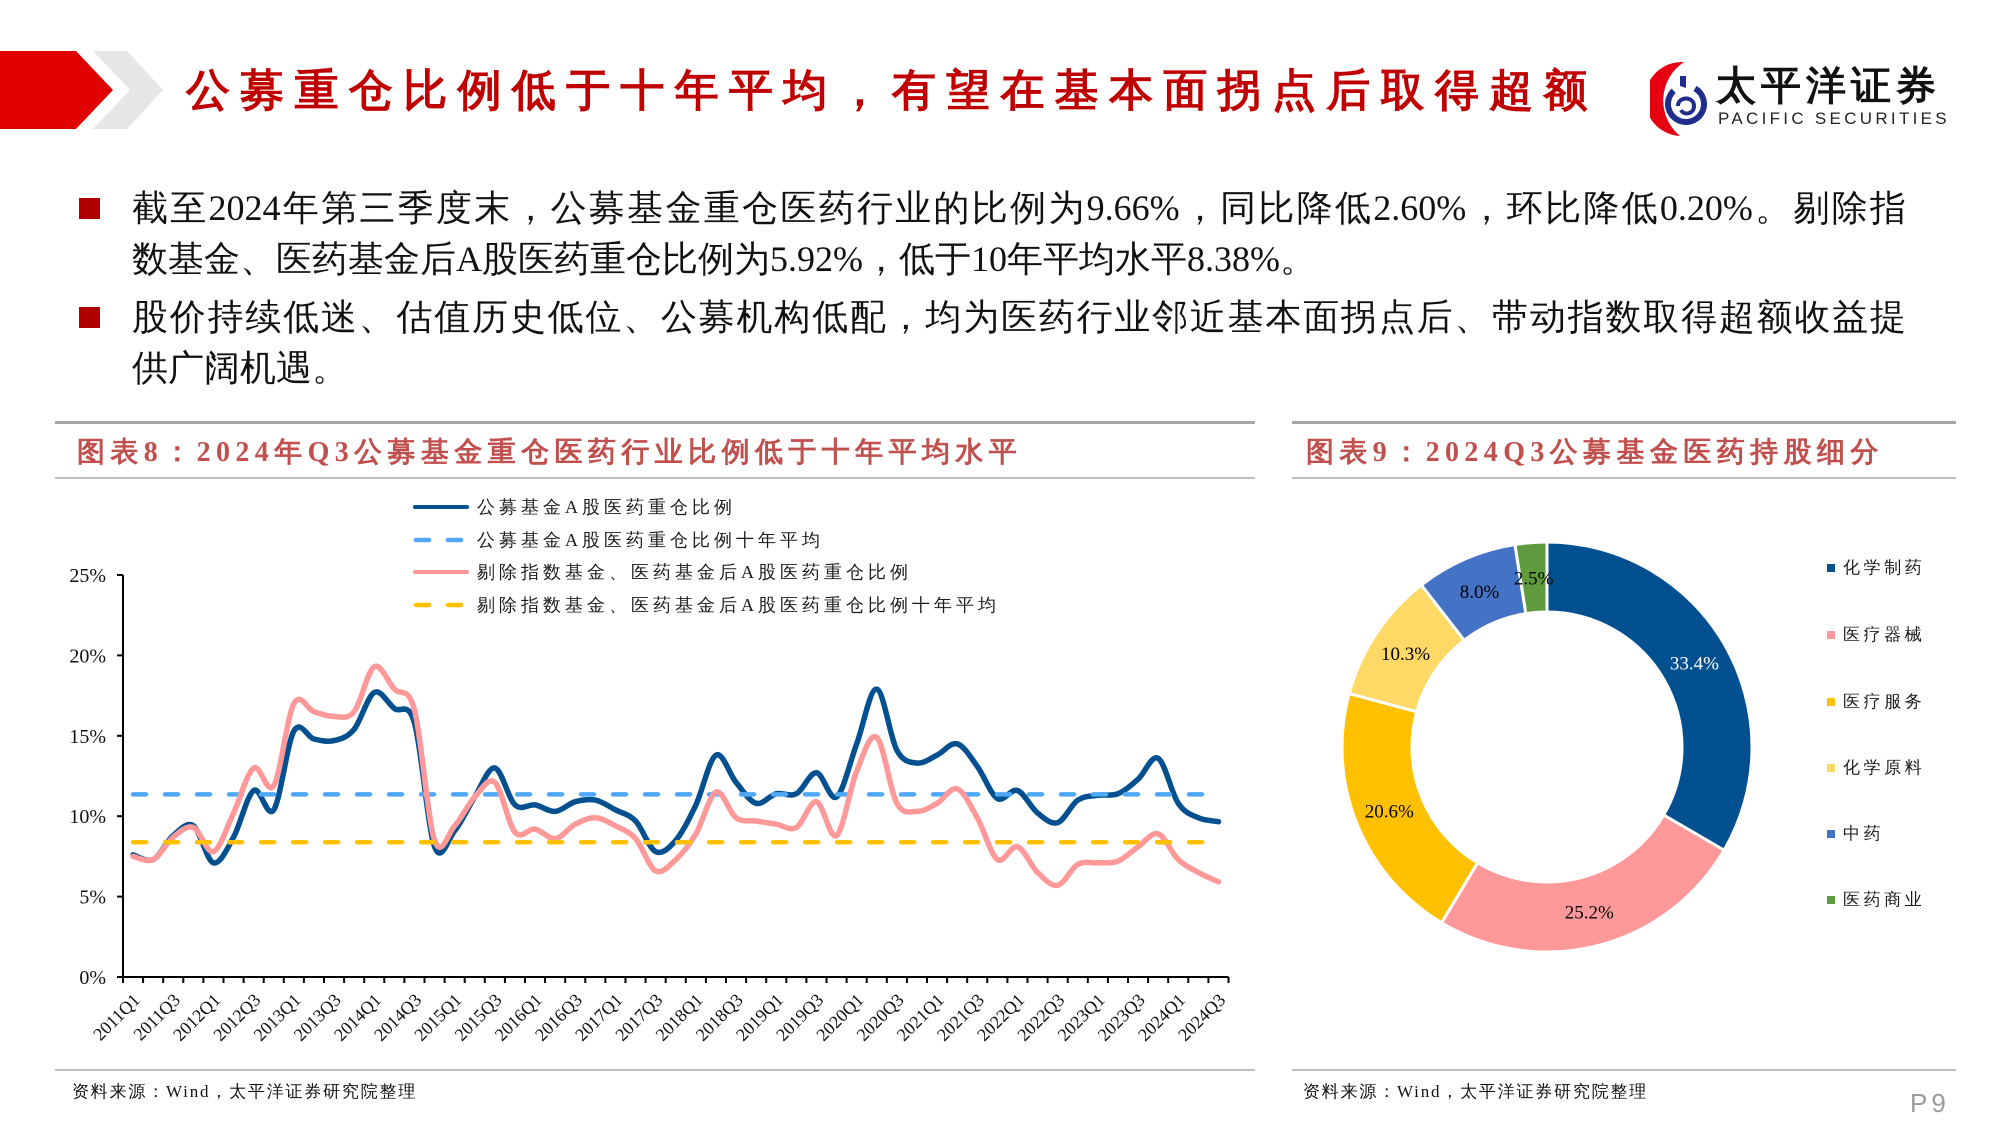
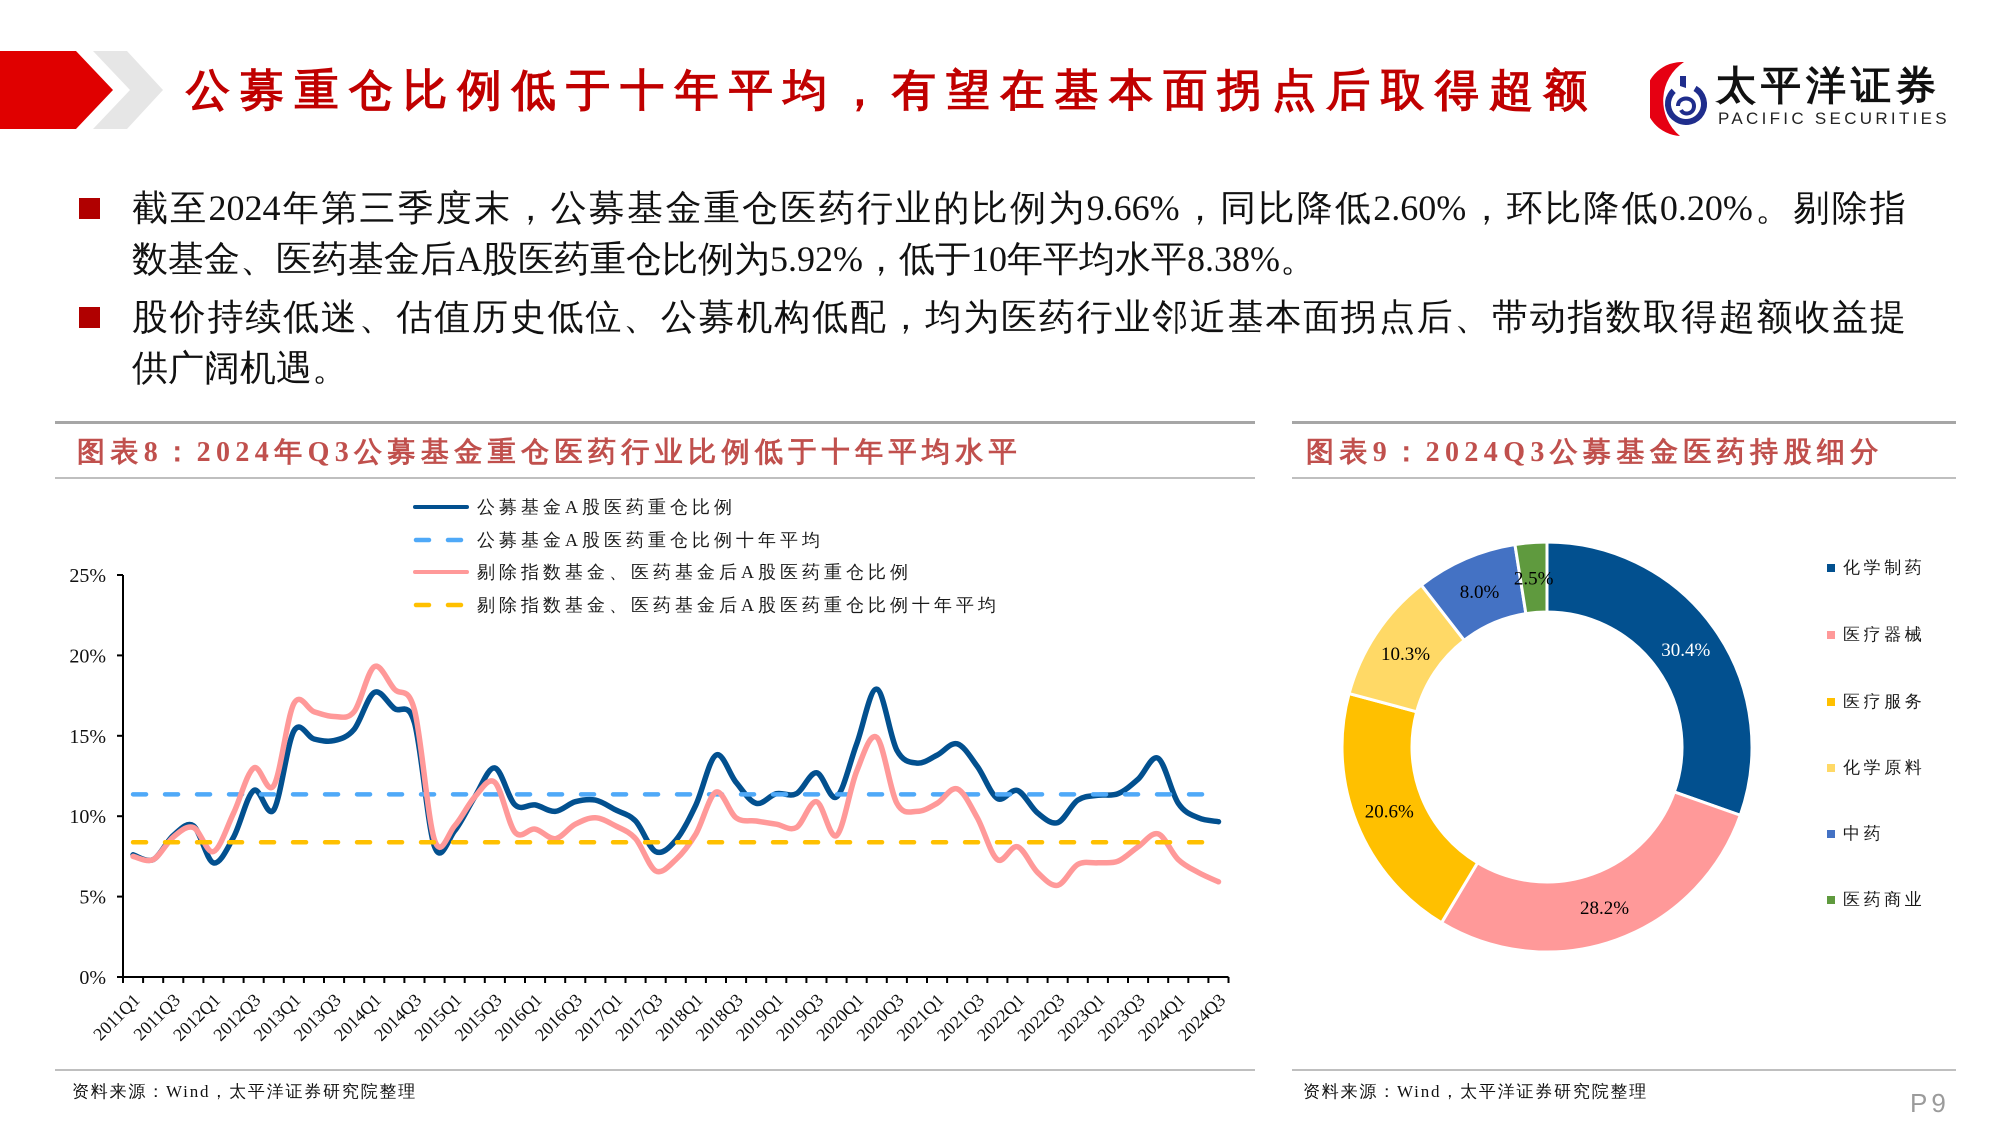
图表9：2024Q3公募基金医药持股细分/化学制药: 33.4% -> 30.4%
图表9：2024Q3公募基金医药持股细分/医疗器械: 25.2% -> 28.2%
